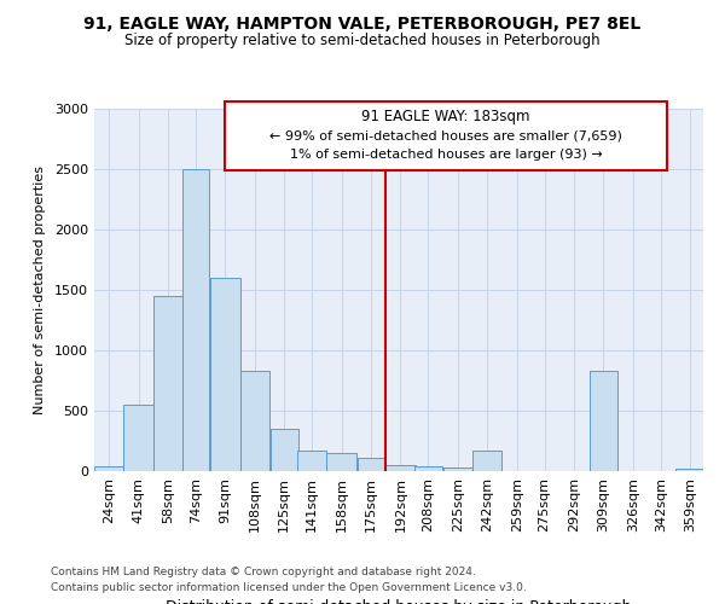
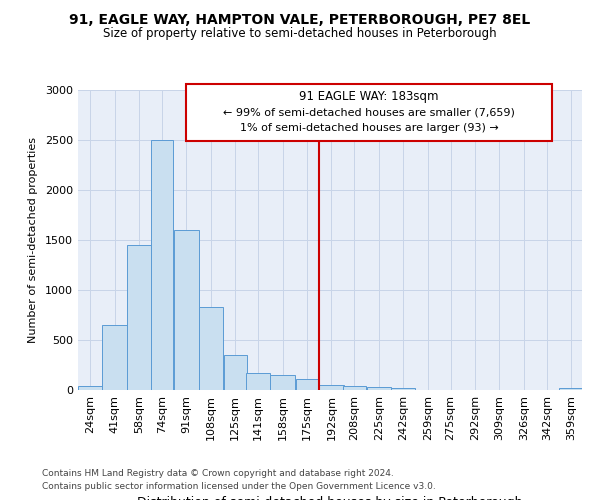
41sqm: 550 -> 650
242sqm: 170 -> 20
309sqm: 830 -> 0
